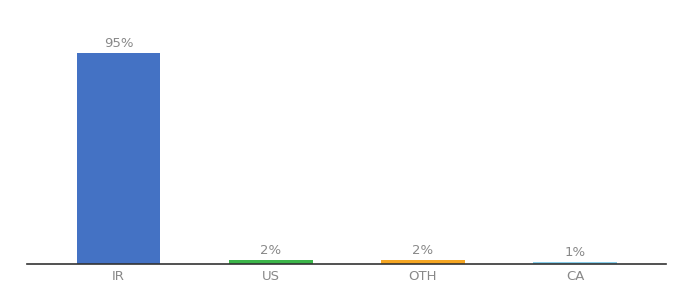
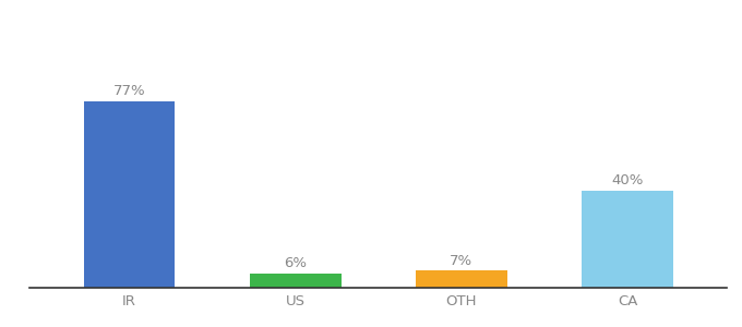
IR: 95% -> 77%
US: 2% -> 6%
OTH: 2% -> 7%
CA: 1% -> 40%
